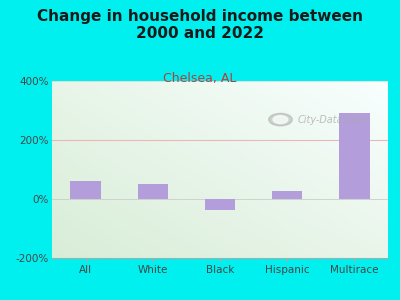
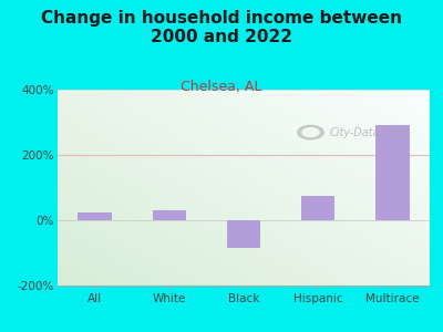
All: 60% -> 25%
White: 50% -> 30%
Black: -38% -> -85%
Hispanic: 28% -> 75%
